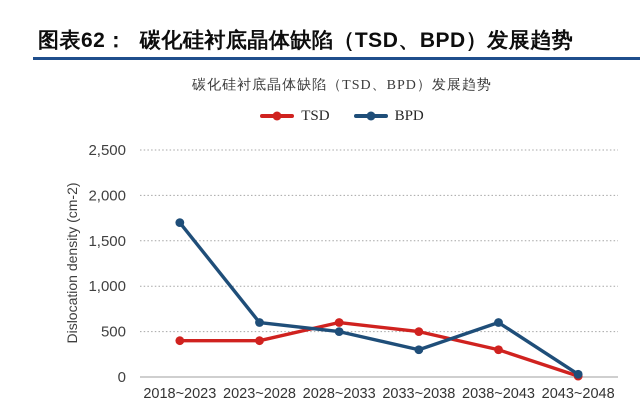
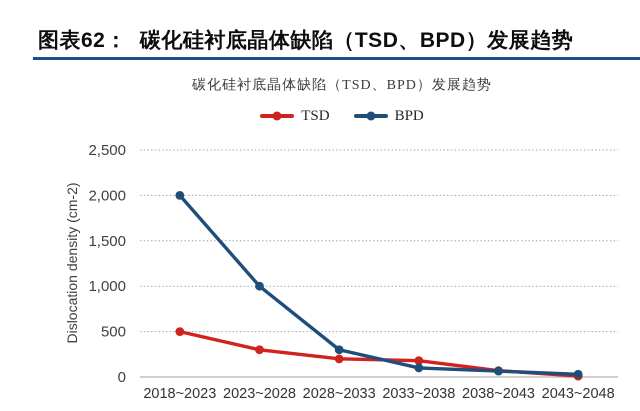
TSD/2018~2023: 400 -> 500
BPD/2018~2023: 1700 -> 2000
TSD/2023~2028: 400 -> 300
BPD/2023~2028: 600 -> 1000
TSD/2028~2033: 600 -> 200
BPD/2028~2033: 500 -> 300
TSD/2033~2038: 500 -> 200
BPD/2033~2038: 300 -> 100
TSD/2038~2043: 300 -> 100
BPD/2038~2043: 600 -> 100
